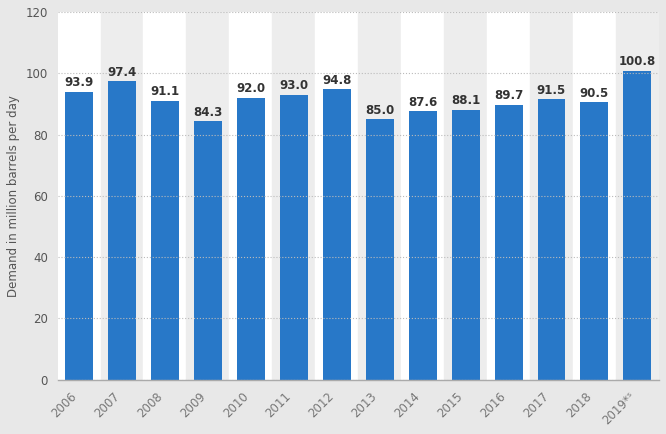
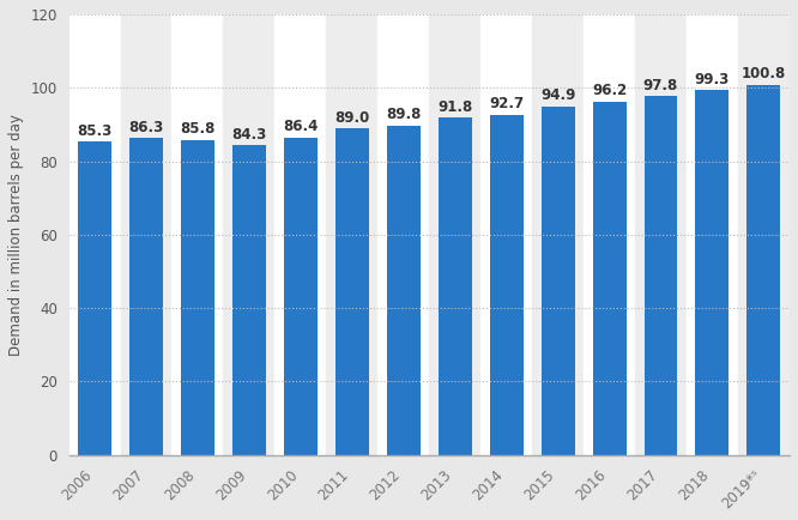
2006: 93.9 -> 85.3
2007: 97.4 -> 86.3
2008: 91.1 -> 85.8
2010: 92.0 -> 86.4
2011: 93.0 -> 89.0
2012: 94.8 -> 89.8
2013: 85.0 -> 91.8
2014: 87.6 -> 92.7
2015: 88.1 -> 94.9
2016: 89.7 -> 96.2
2017: 91.5 -> 97.8
2018: 90.5 -> 99.3
